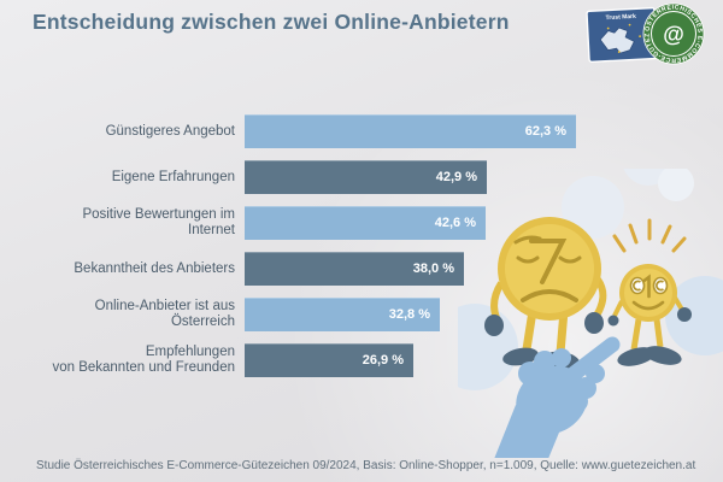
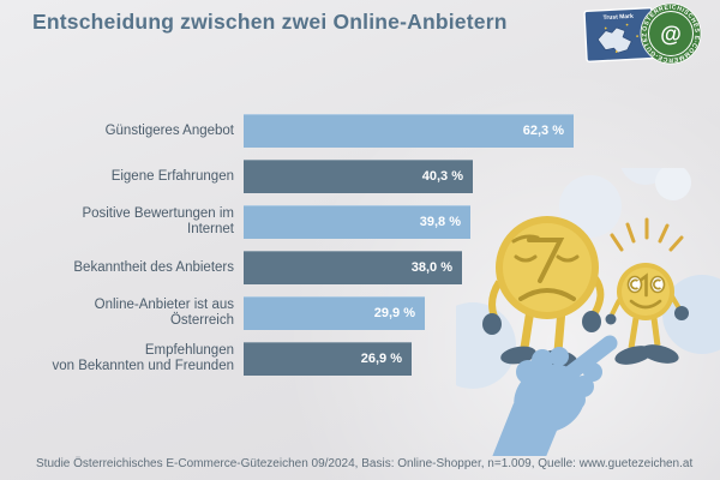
Eigene Erfahrungen: 42,9 -> 40,3
Positive Bewertungen im Internet: 42,6 -> 39,8
Online-Anbieter ist aus Österreich: 32,8 -> 29,9
